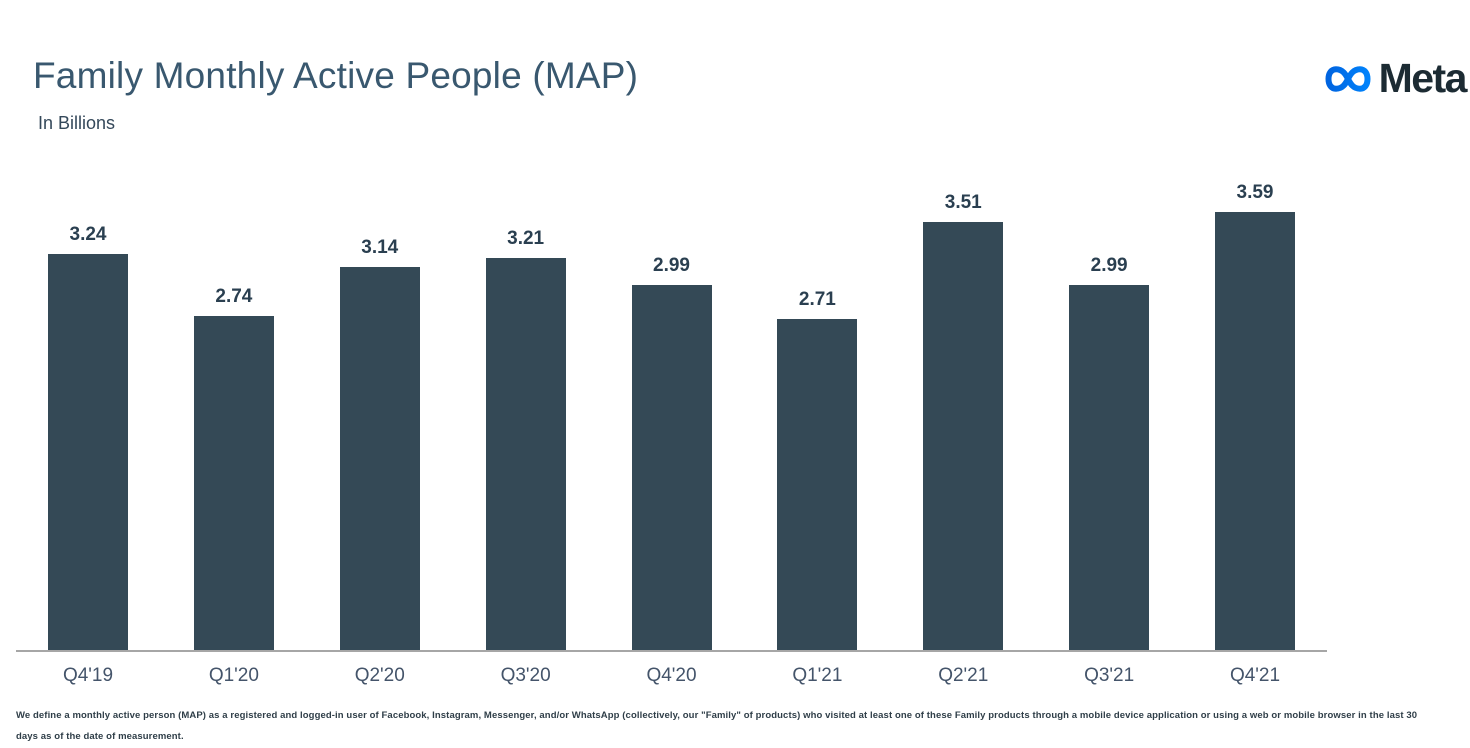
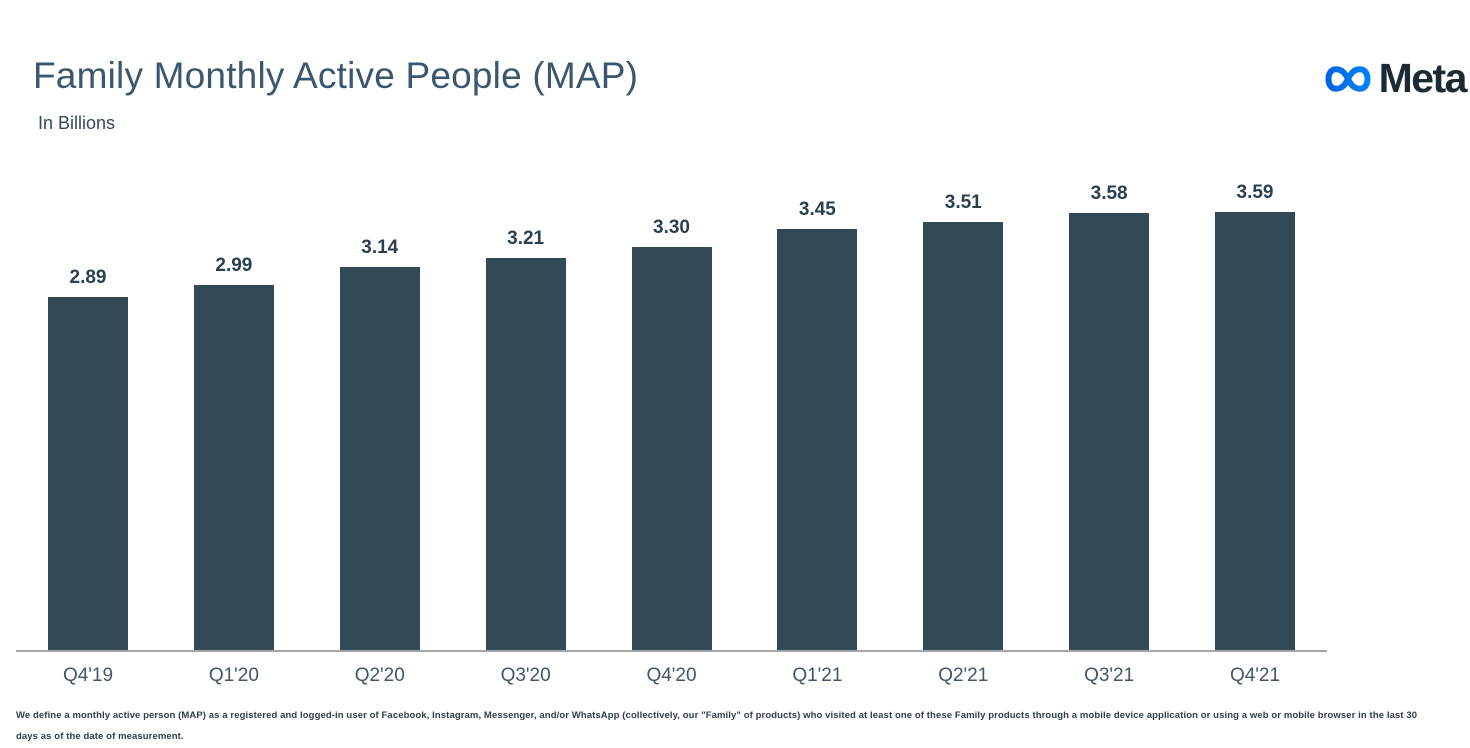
Q4'19: 3.24 -> 2.89
Q1'20: 2.74 -> 2.99
Q4'20: 2.99 -> 3.30
Q1'21: 2.71 -> 3.45
Q3'21: 2.99 -> 3.58
